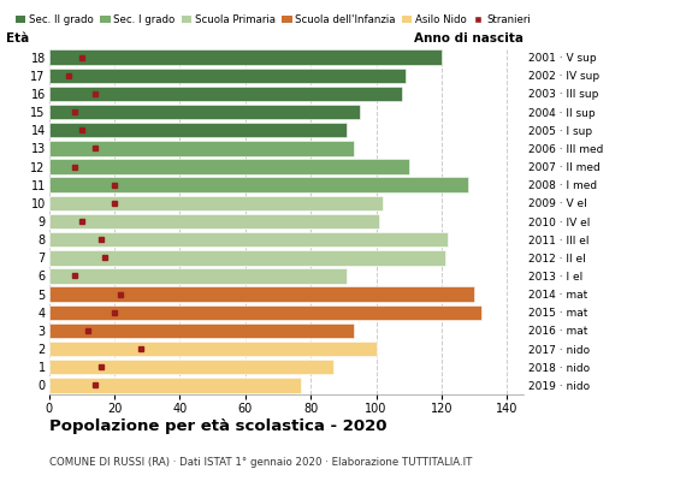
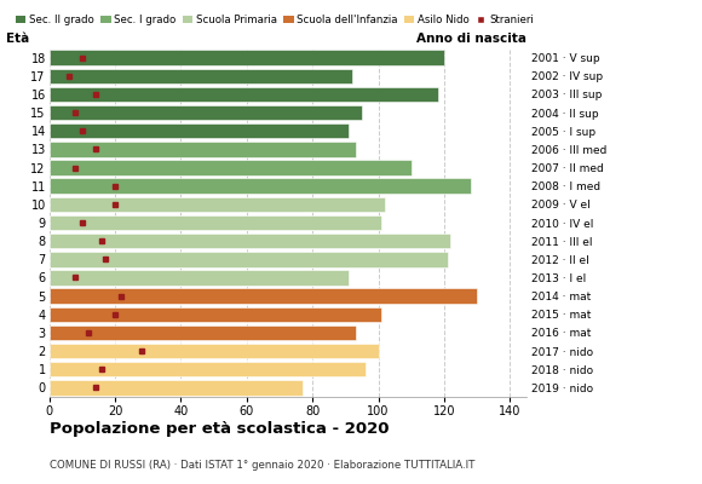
17: 109 -> 92
16: 108 -> 118
4: 132 -> 101
1: 87 -> 96
